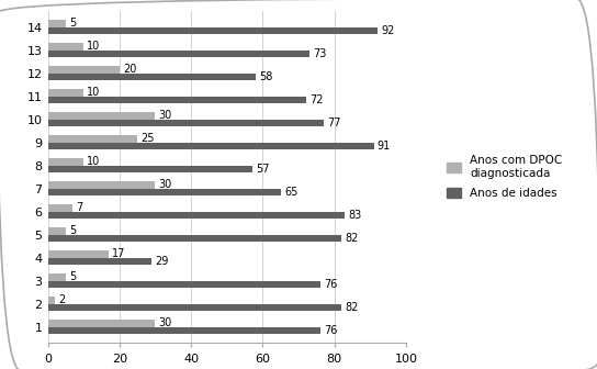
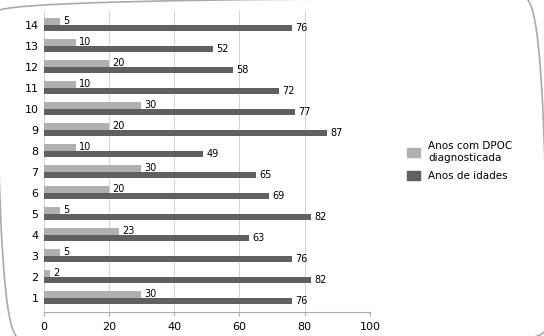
Anos de idades/14: 92 -> 76
Anos de idades/13: 73 -> 52
Anos com DPOC diagnosticada/9: 25 -> 20
Anos de idades/9: 91 -> 87
Anos de idades/8: 57 -> 49
Anos com DPOC diagnosticada/6: 7 -> 20
Anos de idades/6: 83 -> 69
Anos com DPOC diagnosticada/4: 17 -> 23
Anos de idades/4: 29 -> 63
